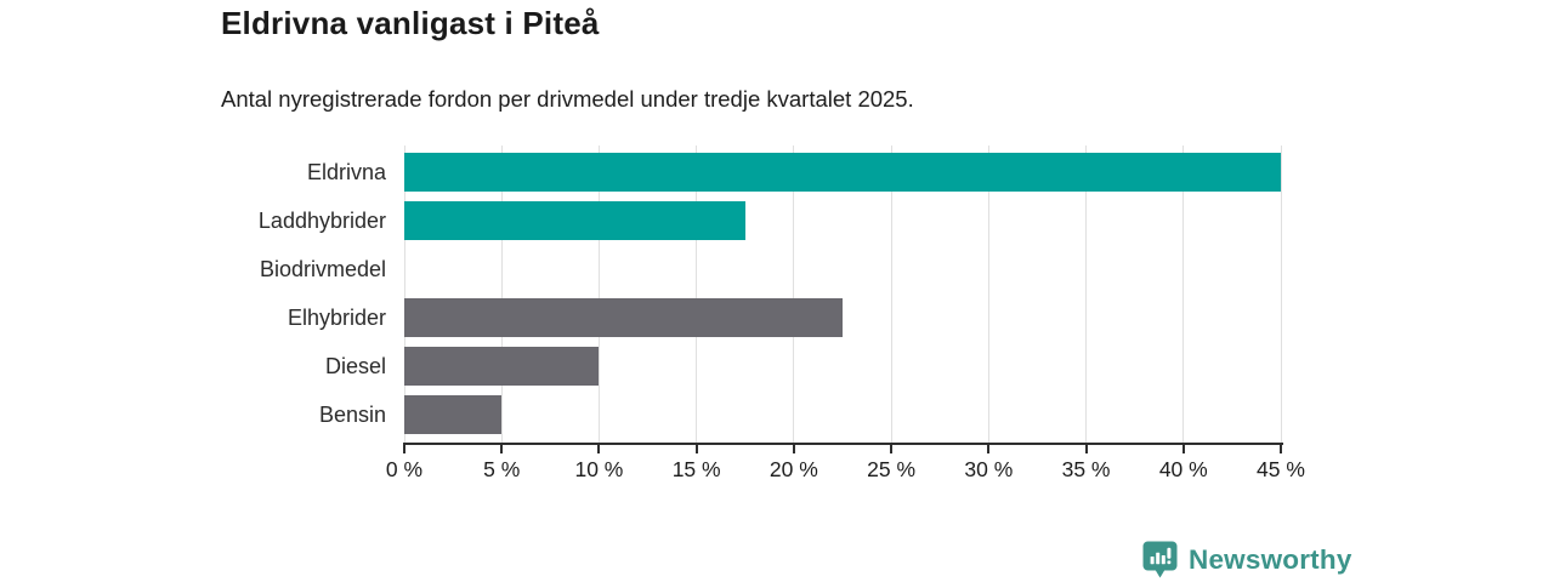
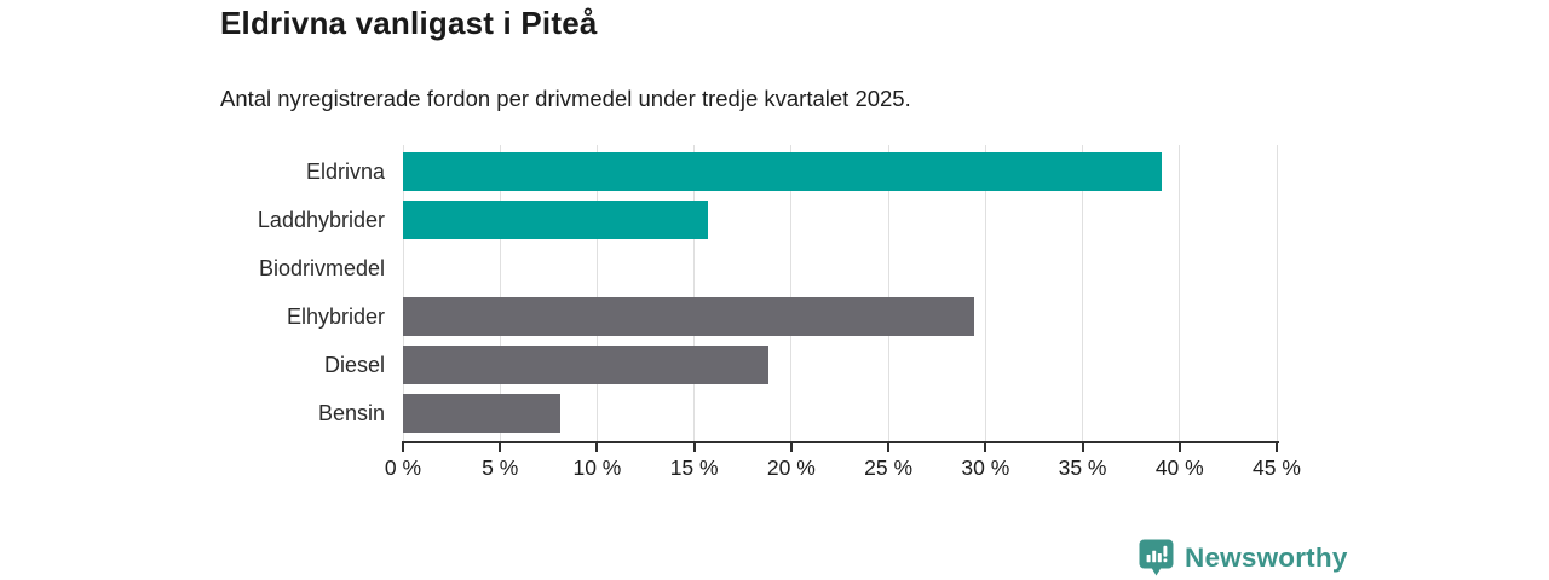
Eldrivna: 45.0% -> 39.1%
Laddhybrider: 17.5% -> 15.7%
Elhybrider: 22.5% -> 29.4%
Diesel: 10.0% -> 18.8%
Bensin: 5.0% -> 8.1%
